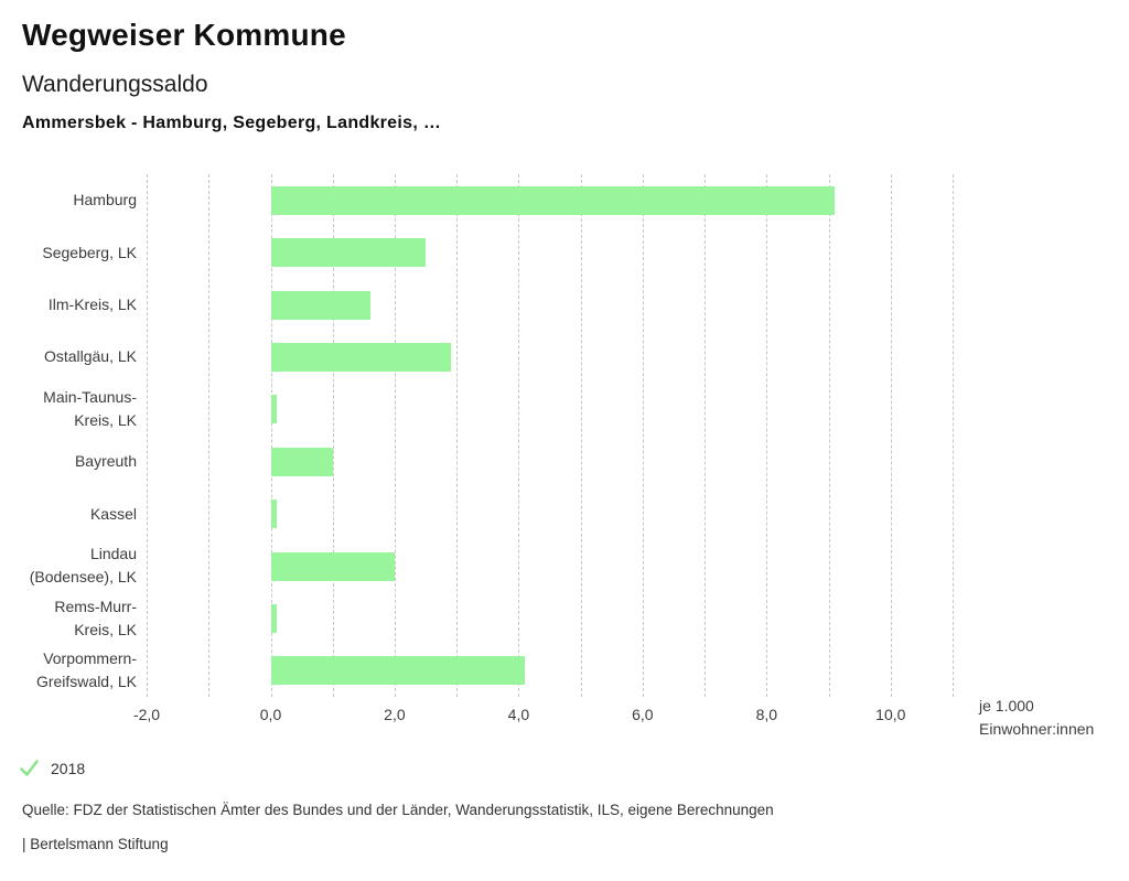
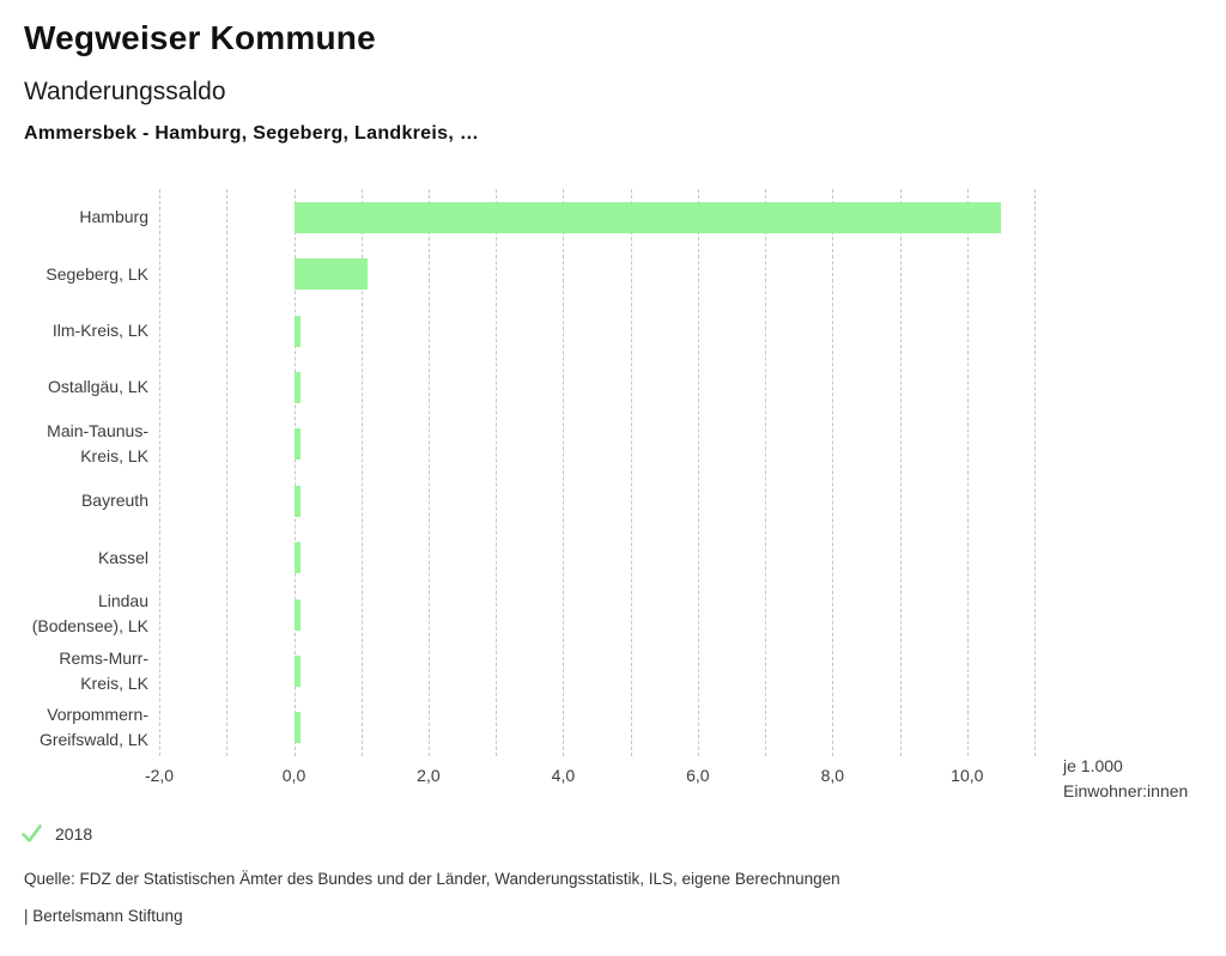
Hamburg: 9,1 -> 10,5
Segeberg, LK: 2,5 -> 1,1
Ilm-Kreis, LK: 1,6 -> 0,1
Ostallgäu, LK: 2,9 -> 0,1
Bayreuth: 1,0 -> 0,1
Lindau (Bodensee), LK: 2,0 -> 0,1
Vorpommern-Greifswald, LK: 4,1 -> 0,1
